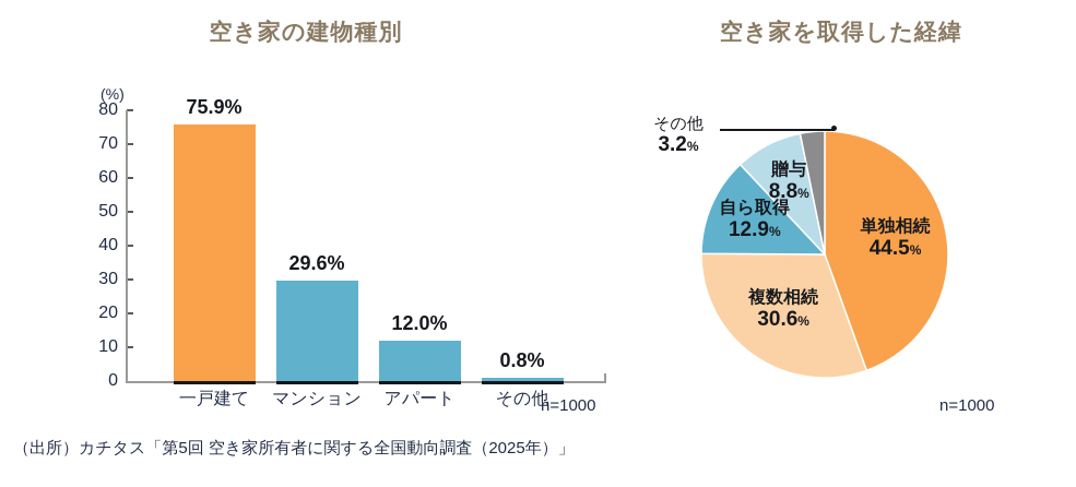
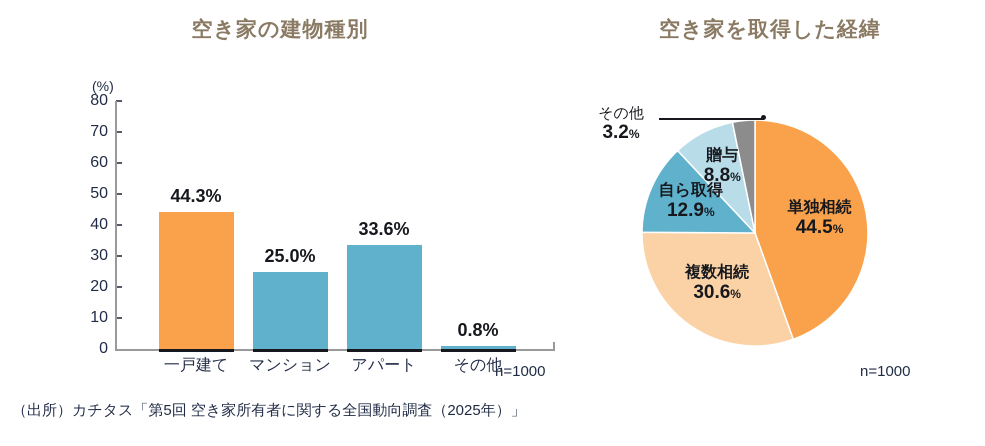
空き家の建物種別/一戸建て: 75.9% -> 44.3%
空き家の建物種別/マンション: 29.6% -> 25.0%
空き家の建物種別/アパート: 12.0% -> 33.6%
